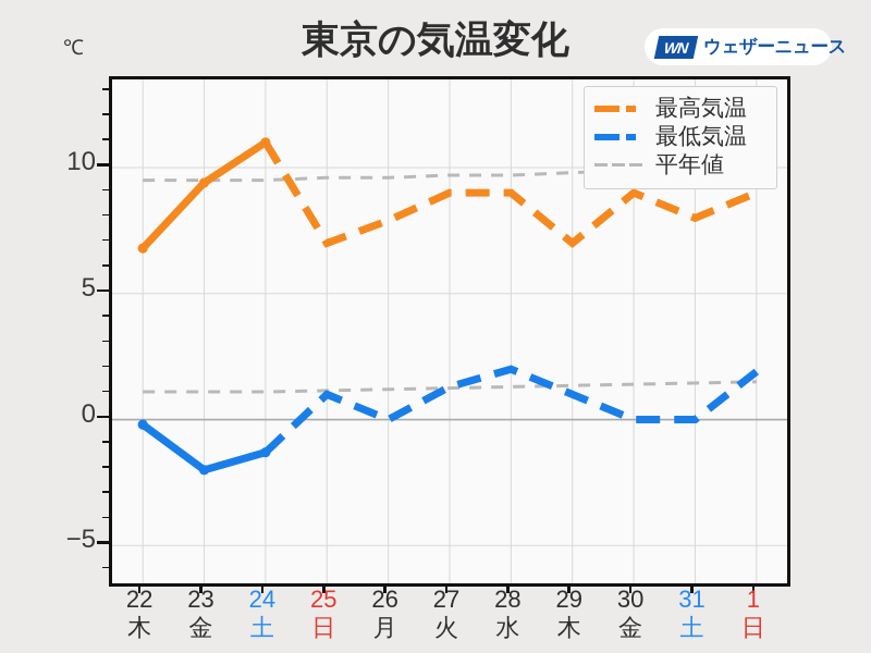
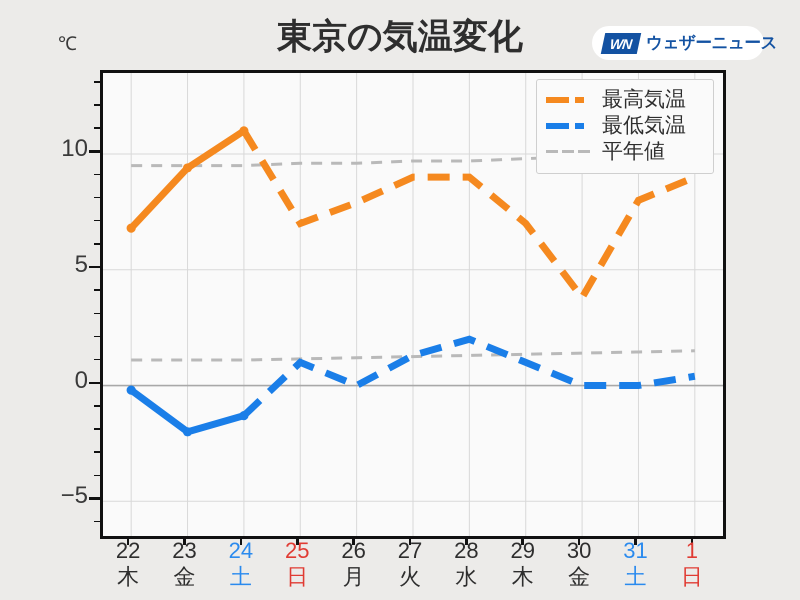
最高気温/30金: 9.0 -> 3.8
最低気温/1日: 1.9 -> 0.4
